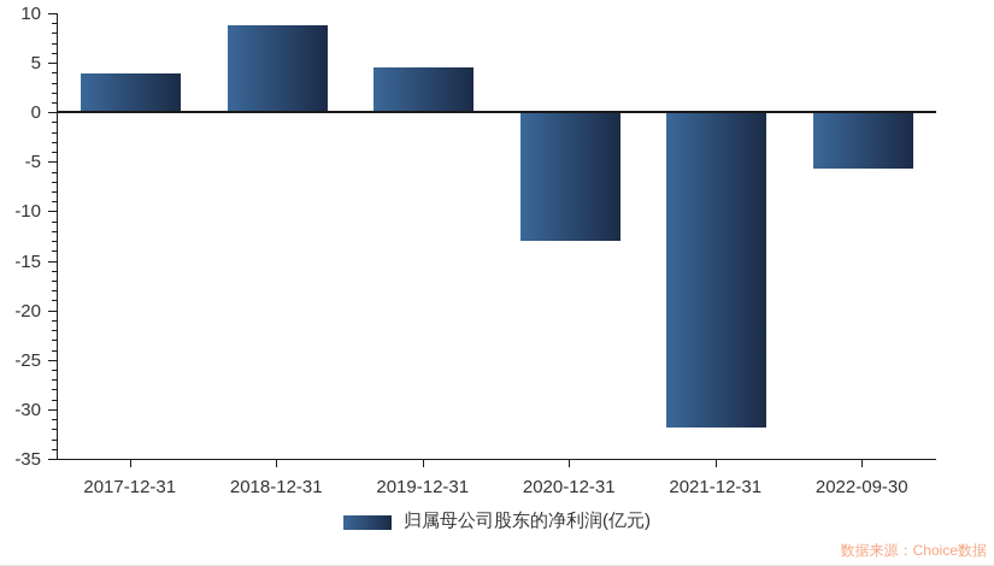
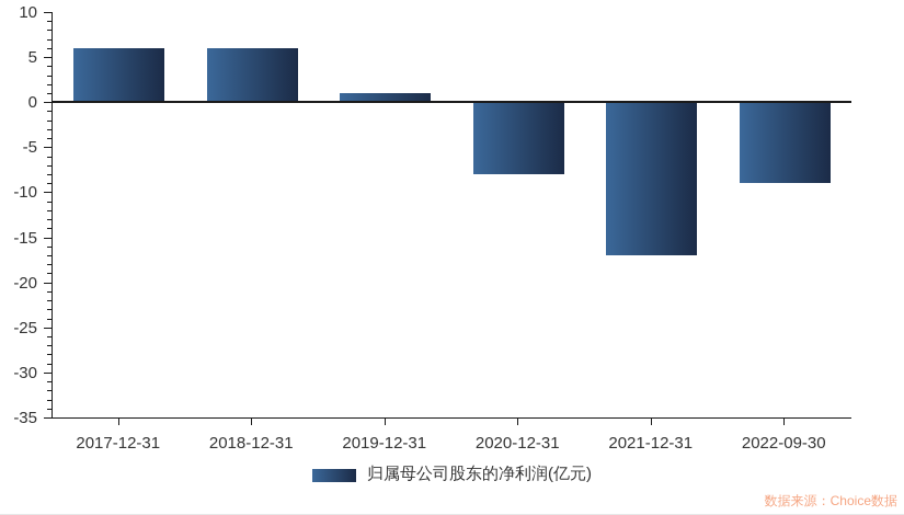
2017-12-31: 4 -> 6
2018-12-31: 9 -> 6
2019-12-31: 4 -> 1
2020-12-31: -13 -> -8
2021-12-31: -32 -> -17
2022-09-30: -6 -> -9
